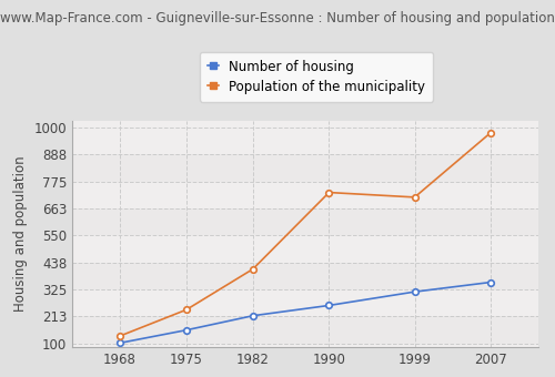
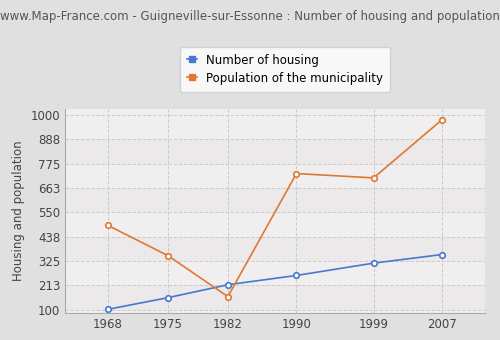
Population of the municipality/1968: 130 -> 490
Population of the municipality/1975: 240 -> 350
Population of the municipality/1982: 410 -> 160
